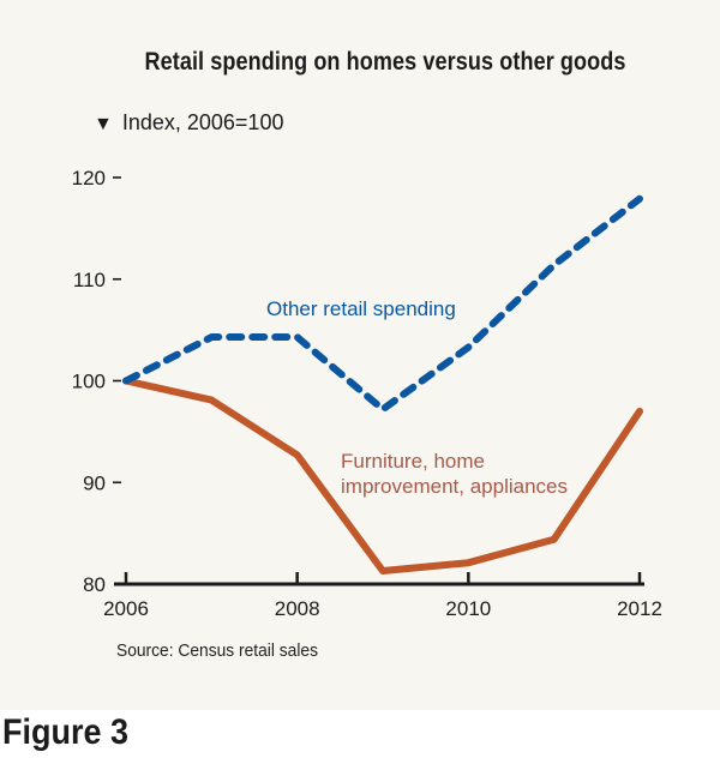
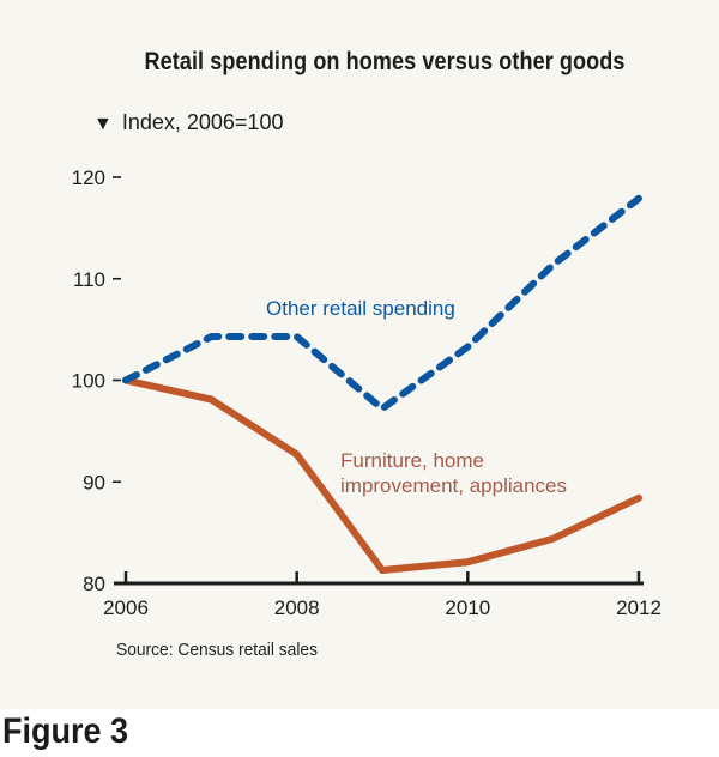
Furniture, home improvement, appliances/2012: 97 -> 88
